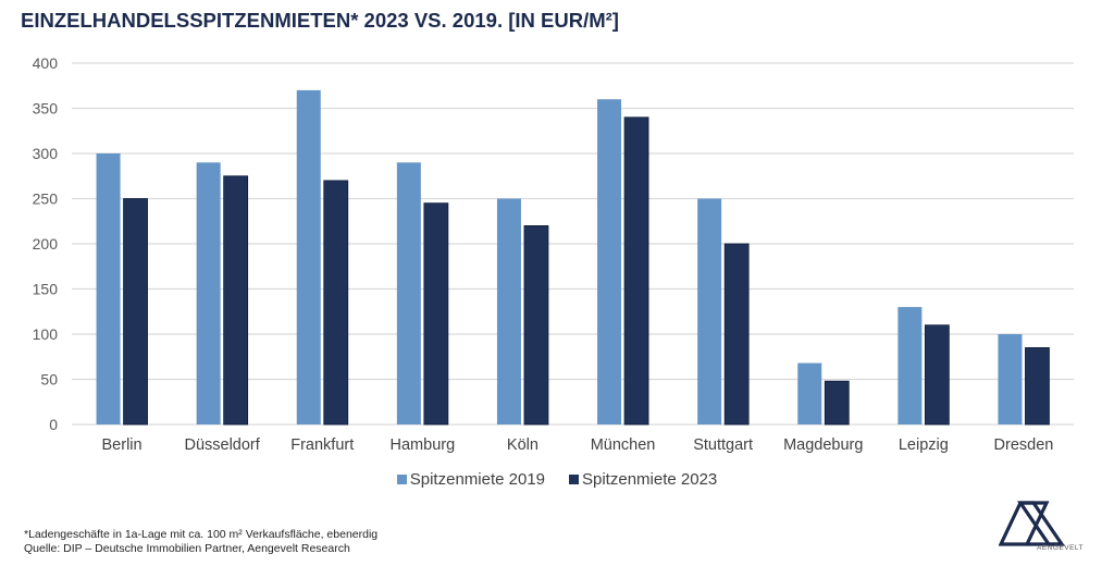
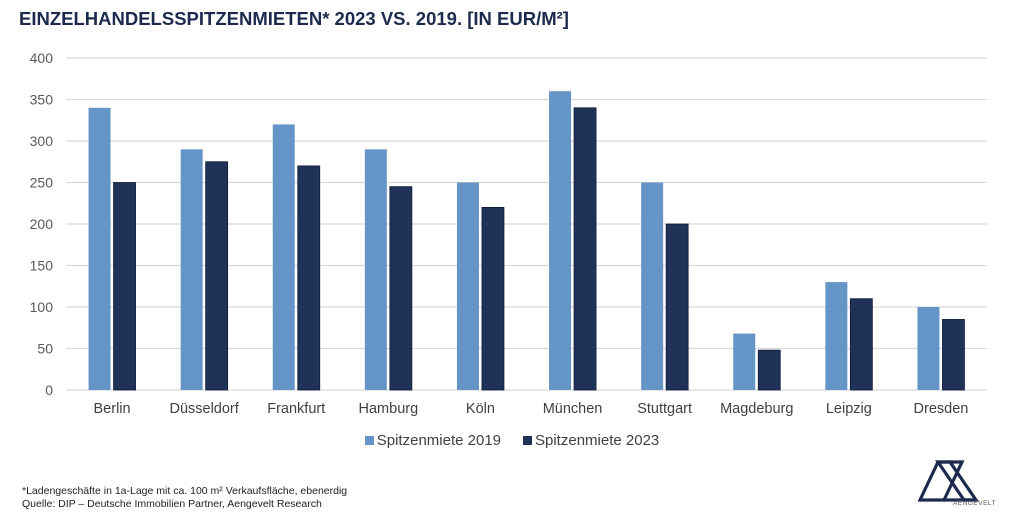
Spitzenmiete 2019/Berlin: 300 -> 340
Spitzenmiete 2019/Frankfurt: 370 -> 320
